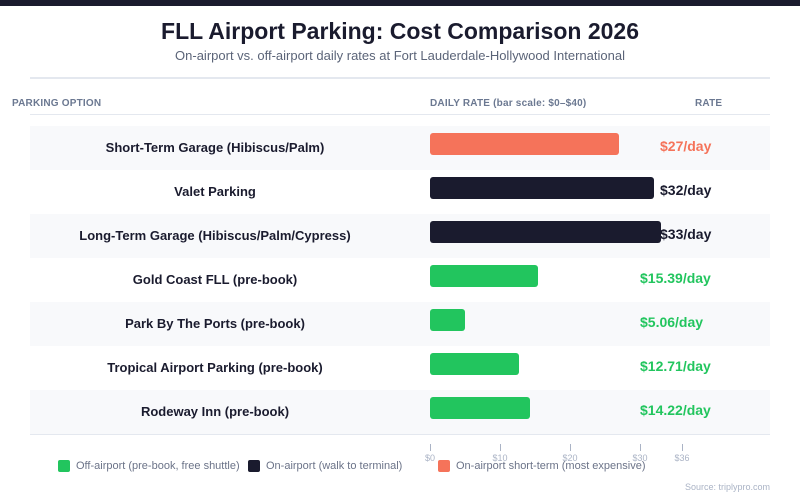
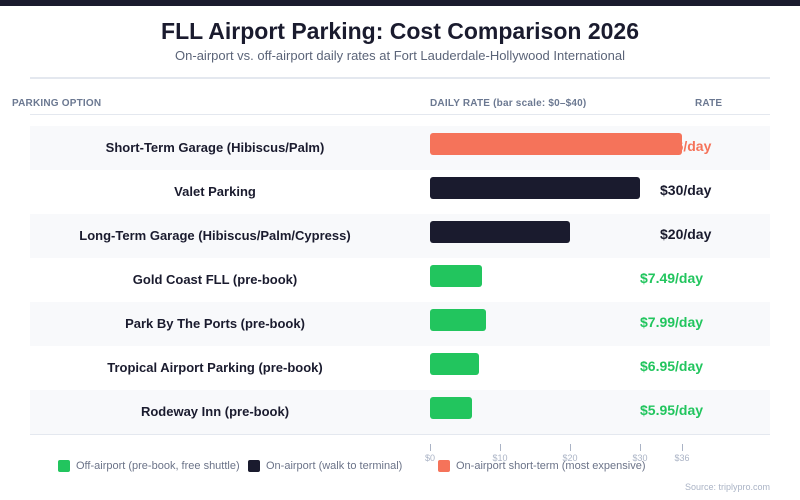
Short-Term Garage (Hibiscus/Palm): 27 -> 36
Valet Parking: 32 -> 30
Long-Term Garage (Hibiscus/Palm/Cypress): 33 -> 20
Gold Coast FLL (pre-book): 15.39 -> 7.49
Park By The Ports (pre-book): 5.06 -> 7.99
Tropical Airport Parking (pre-book): 12.71 -> 6.95
Rodeway Inn (pre-book): 14.22 -> 5.95
